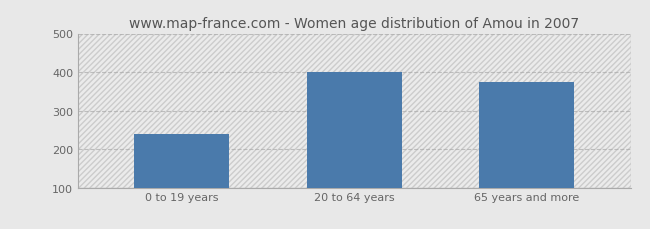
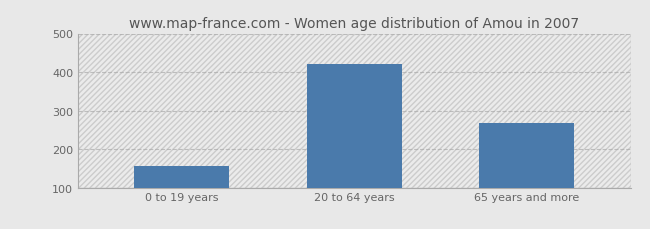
0 to 19 years: 240 -> 155
20 to 64 years: 400 -> 420
65 years and more: 375 -> 268
